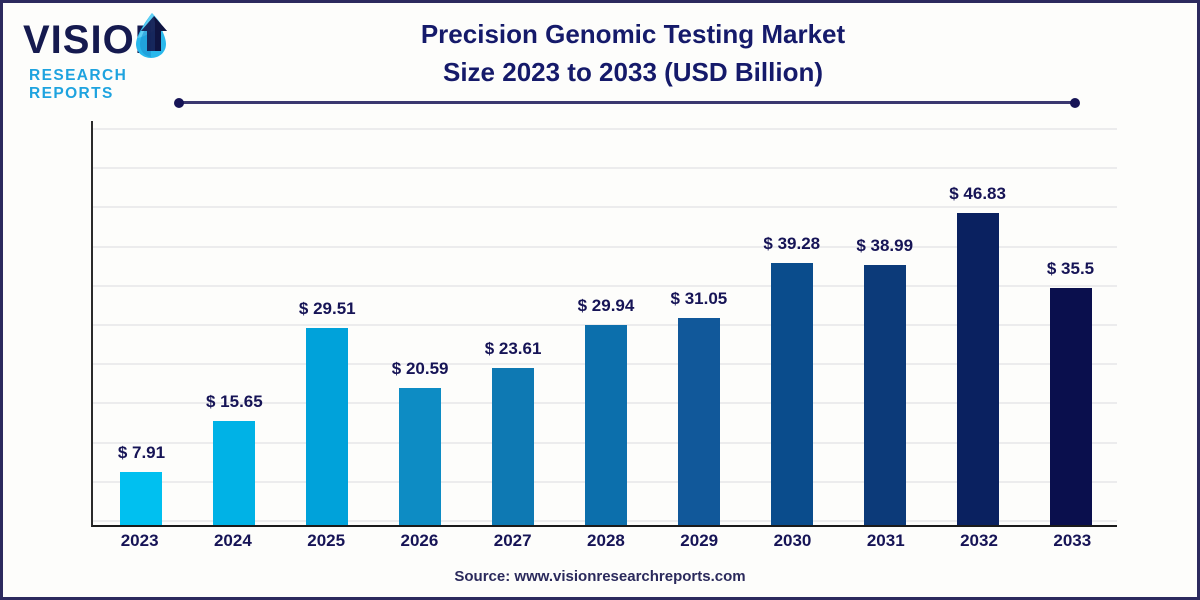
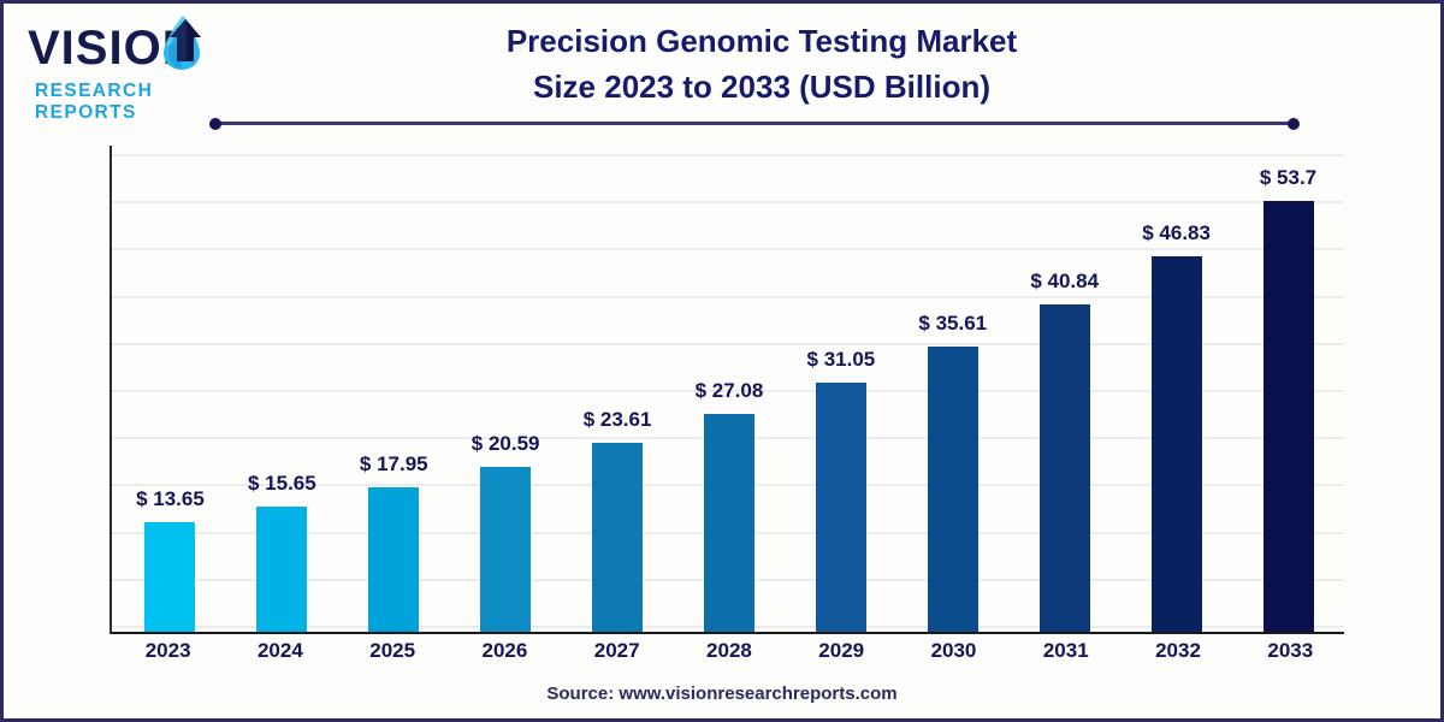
2023: 7.91 -> 13.65
2025: 29.51 -> 17.95
2028: 29.94 -> 27.08
2030: 39.28 -> 35.61
2031: 38.99 -> 40.84
2033: 35.5 -> 53.7
